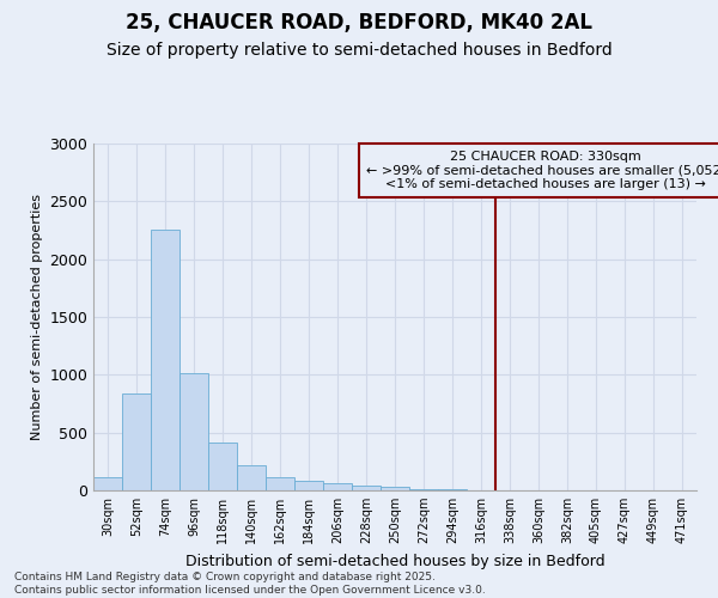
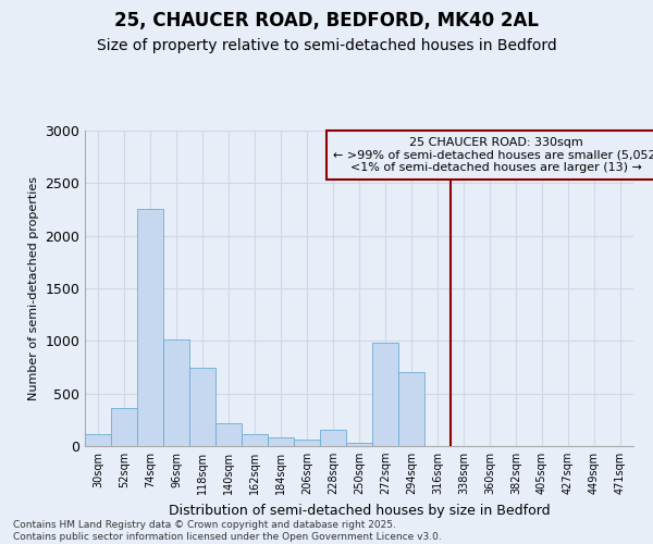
52sqm: 840 -> 360
118sqm: 420 -> 740
228sqm: 40 -> 160
272sqm: 20 -> 980
294sqm: 10 -> 700
